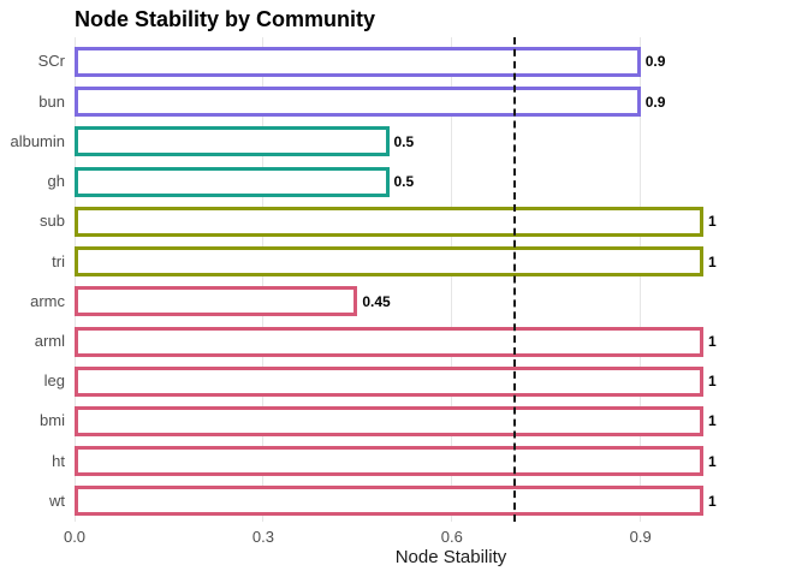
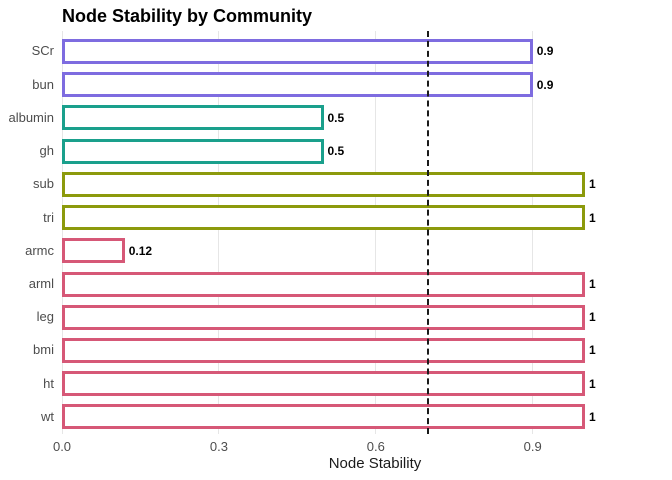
armc: 0.45 -> 0.12
